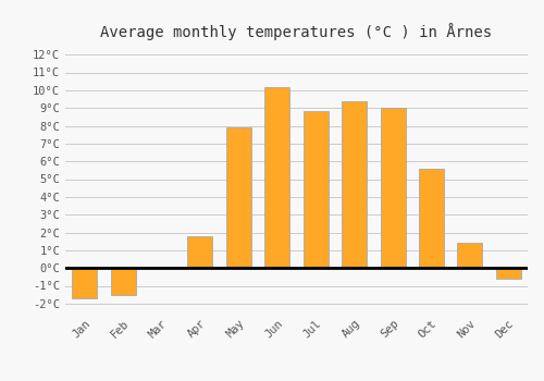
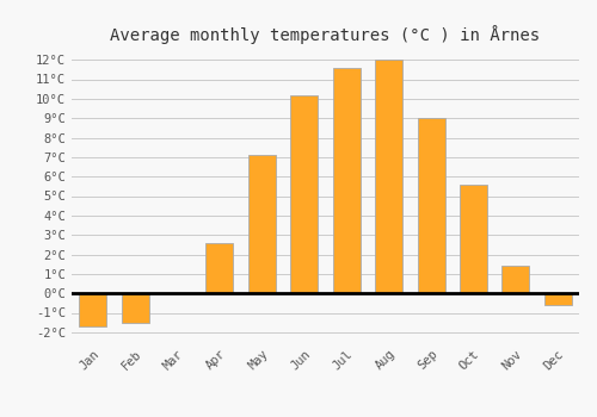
Apr: 1.8°C -> 2.6°C
May: 7.9°C -> 7.1°C
Jul: 8.8°C -> 11.6°C
Aug: 9.4°C -> 12.0°C
